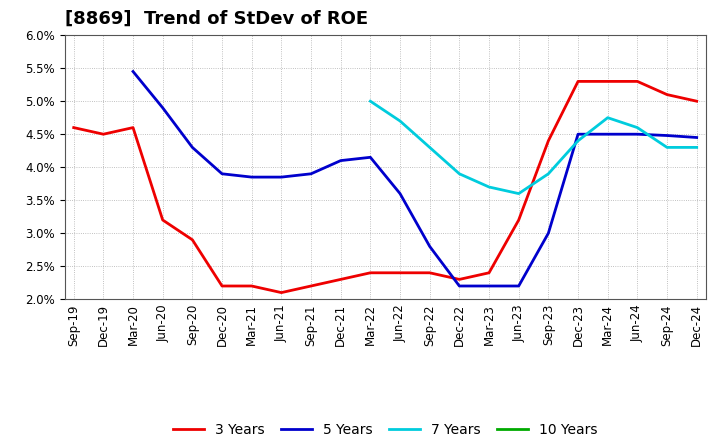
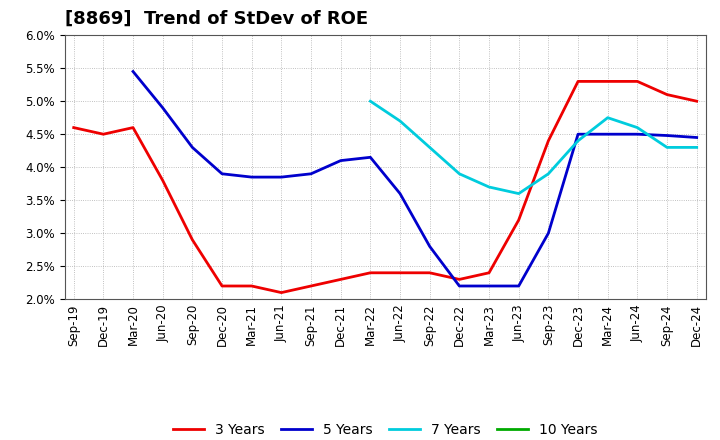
3 Years/Jun-20: 3.2% -> 3.8%
